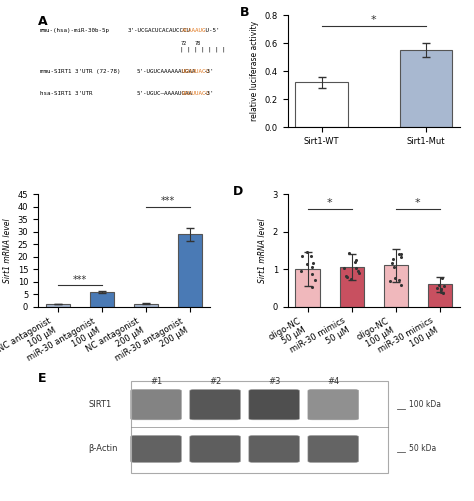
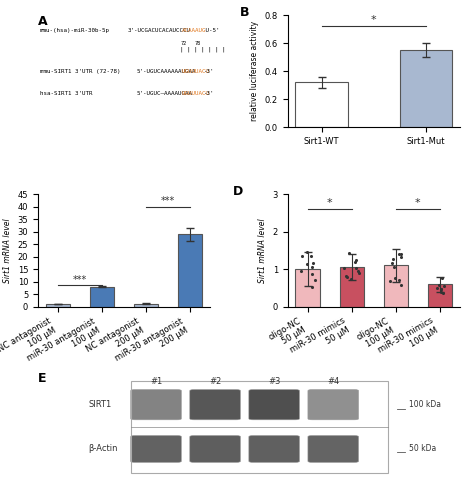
miR-30 antagonist 100 μM: 5.8 -> 8.0
